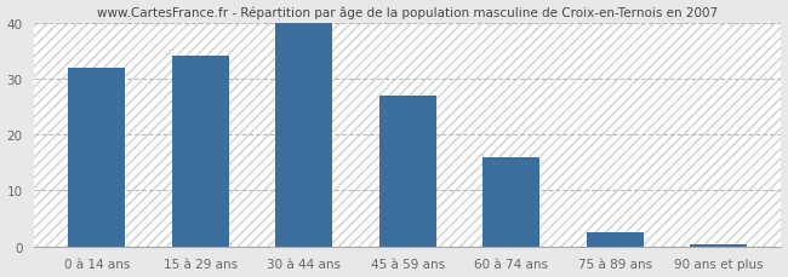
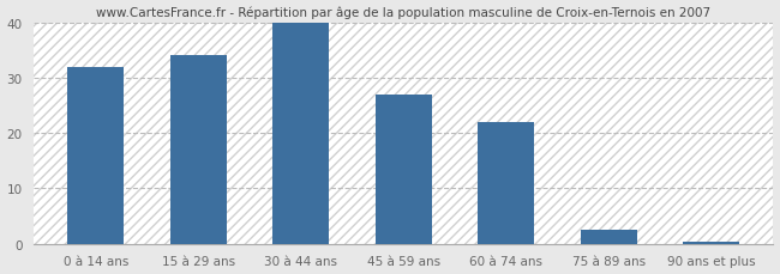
60 à 74 ans: 16.0 -> 22.0
